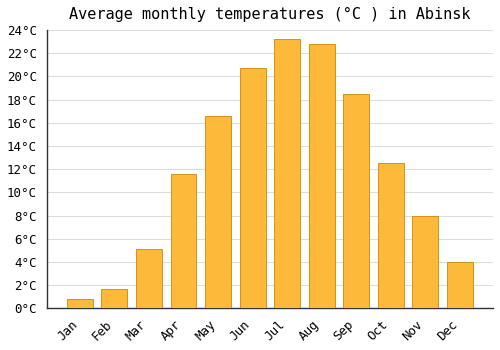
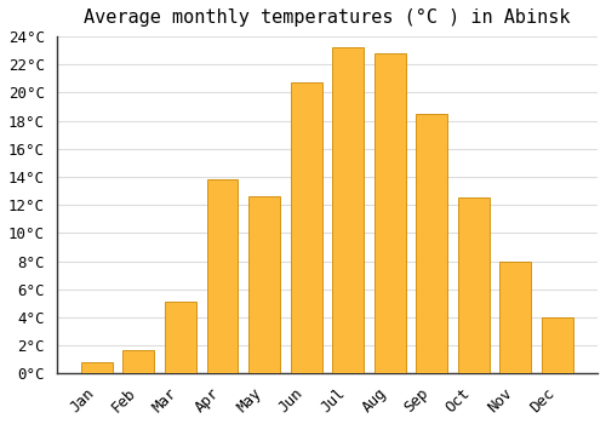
Apr: 11.6°C -> 13.8°C
May: 16.6°C -> 12.6°C
